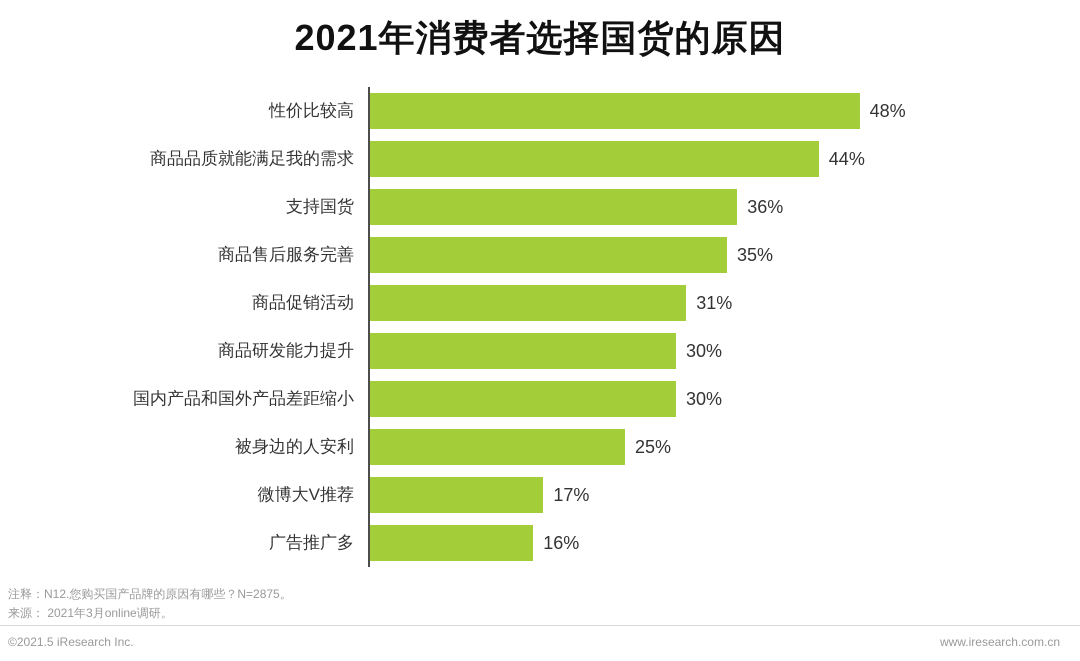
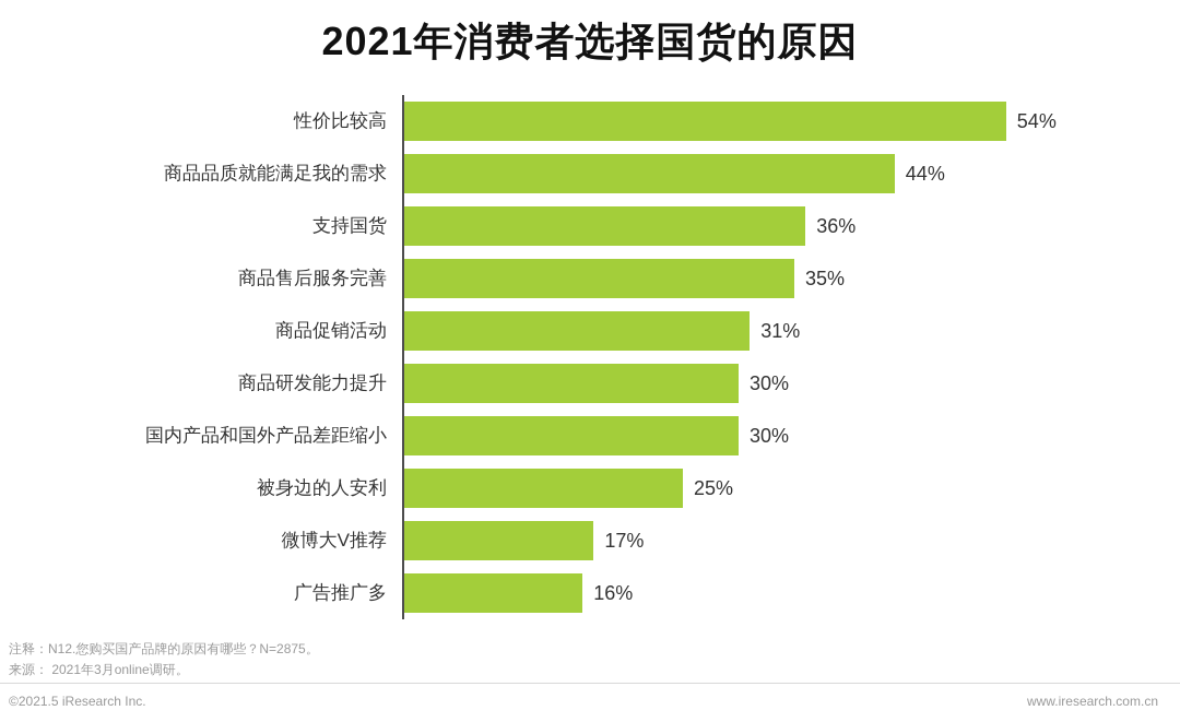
性价比较高: 48% -> 54%
